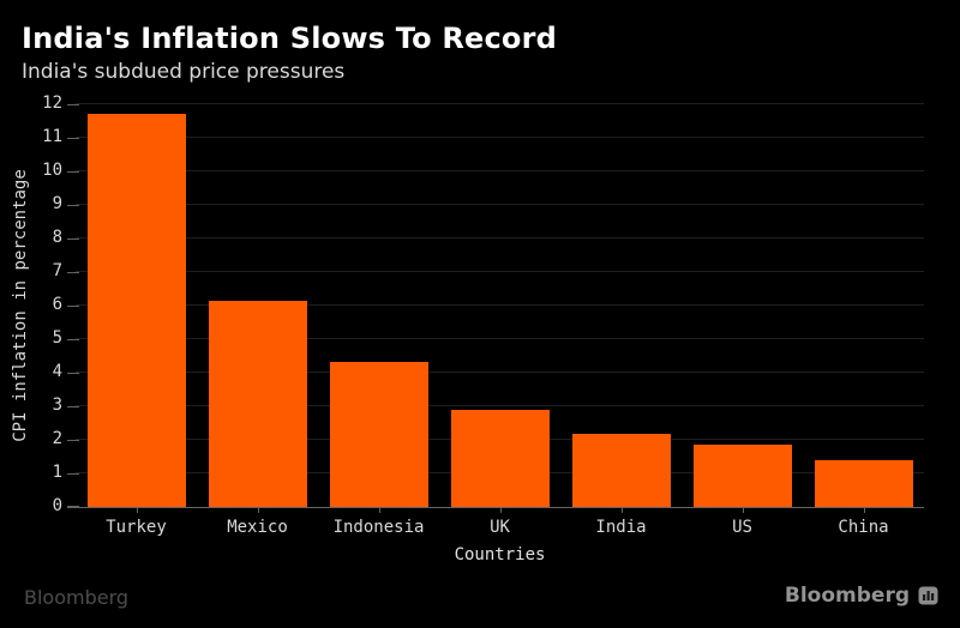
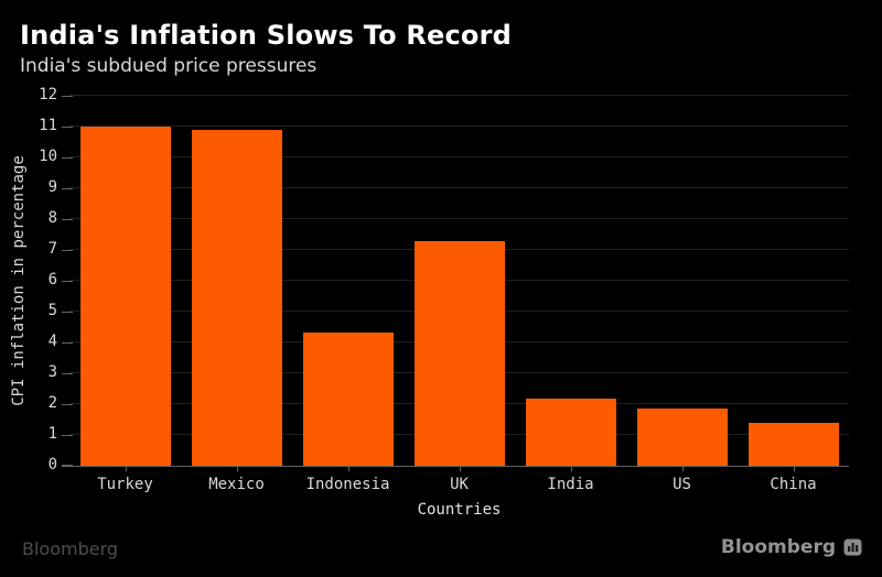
Turkey: 11.7 -> 11.0
Mexico: 6.2 -> 10.9
UK: 2.9 -> 7.3
